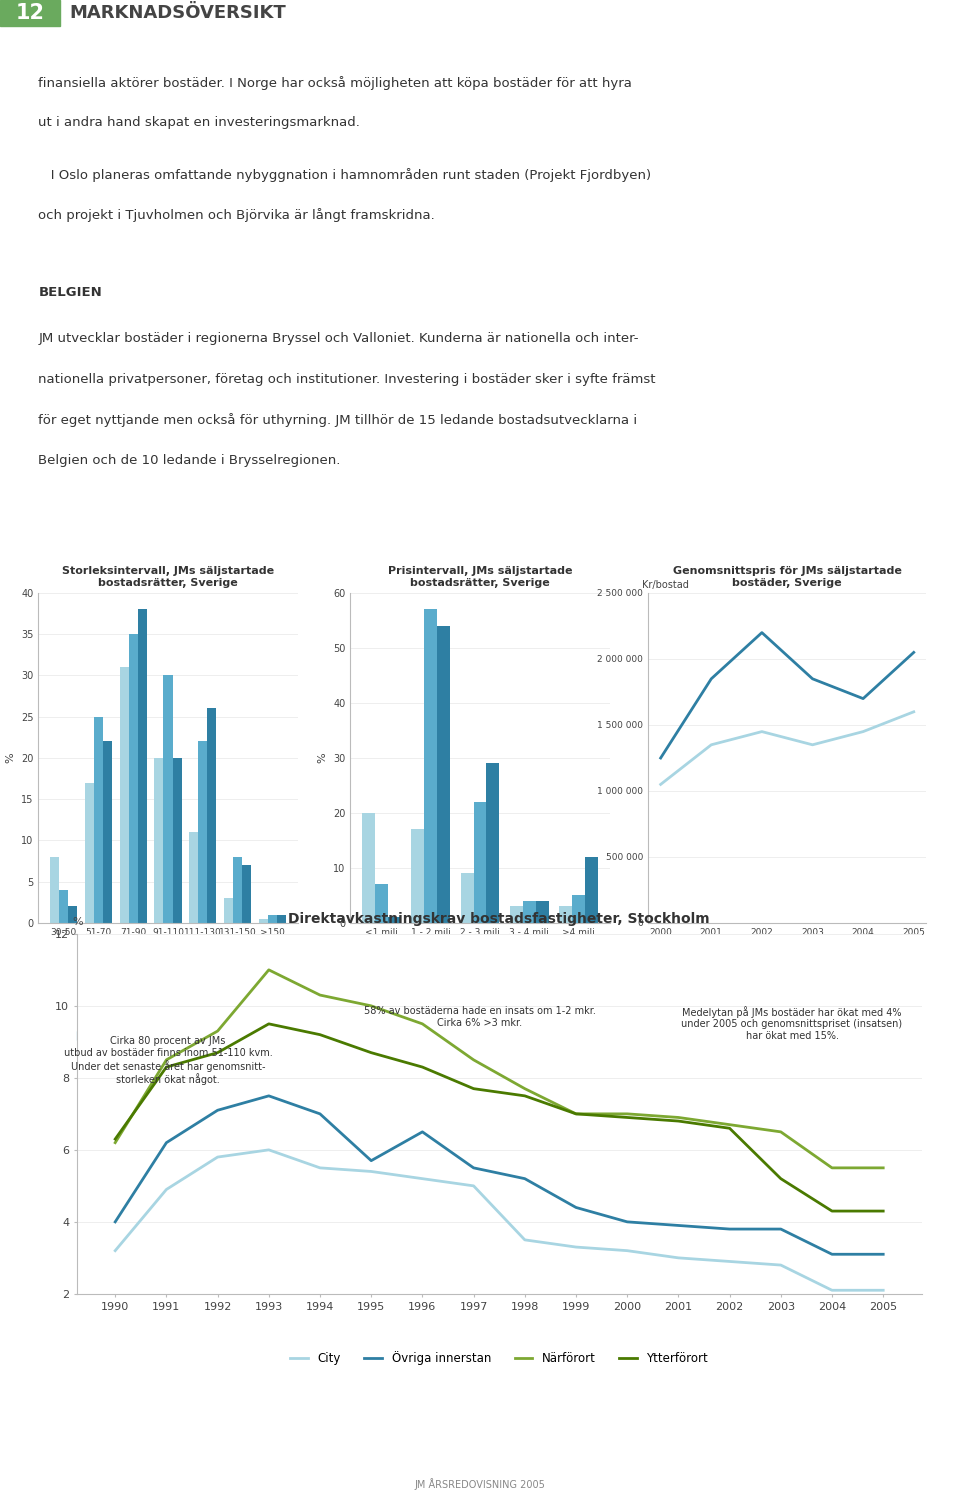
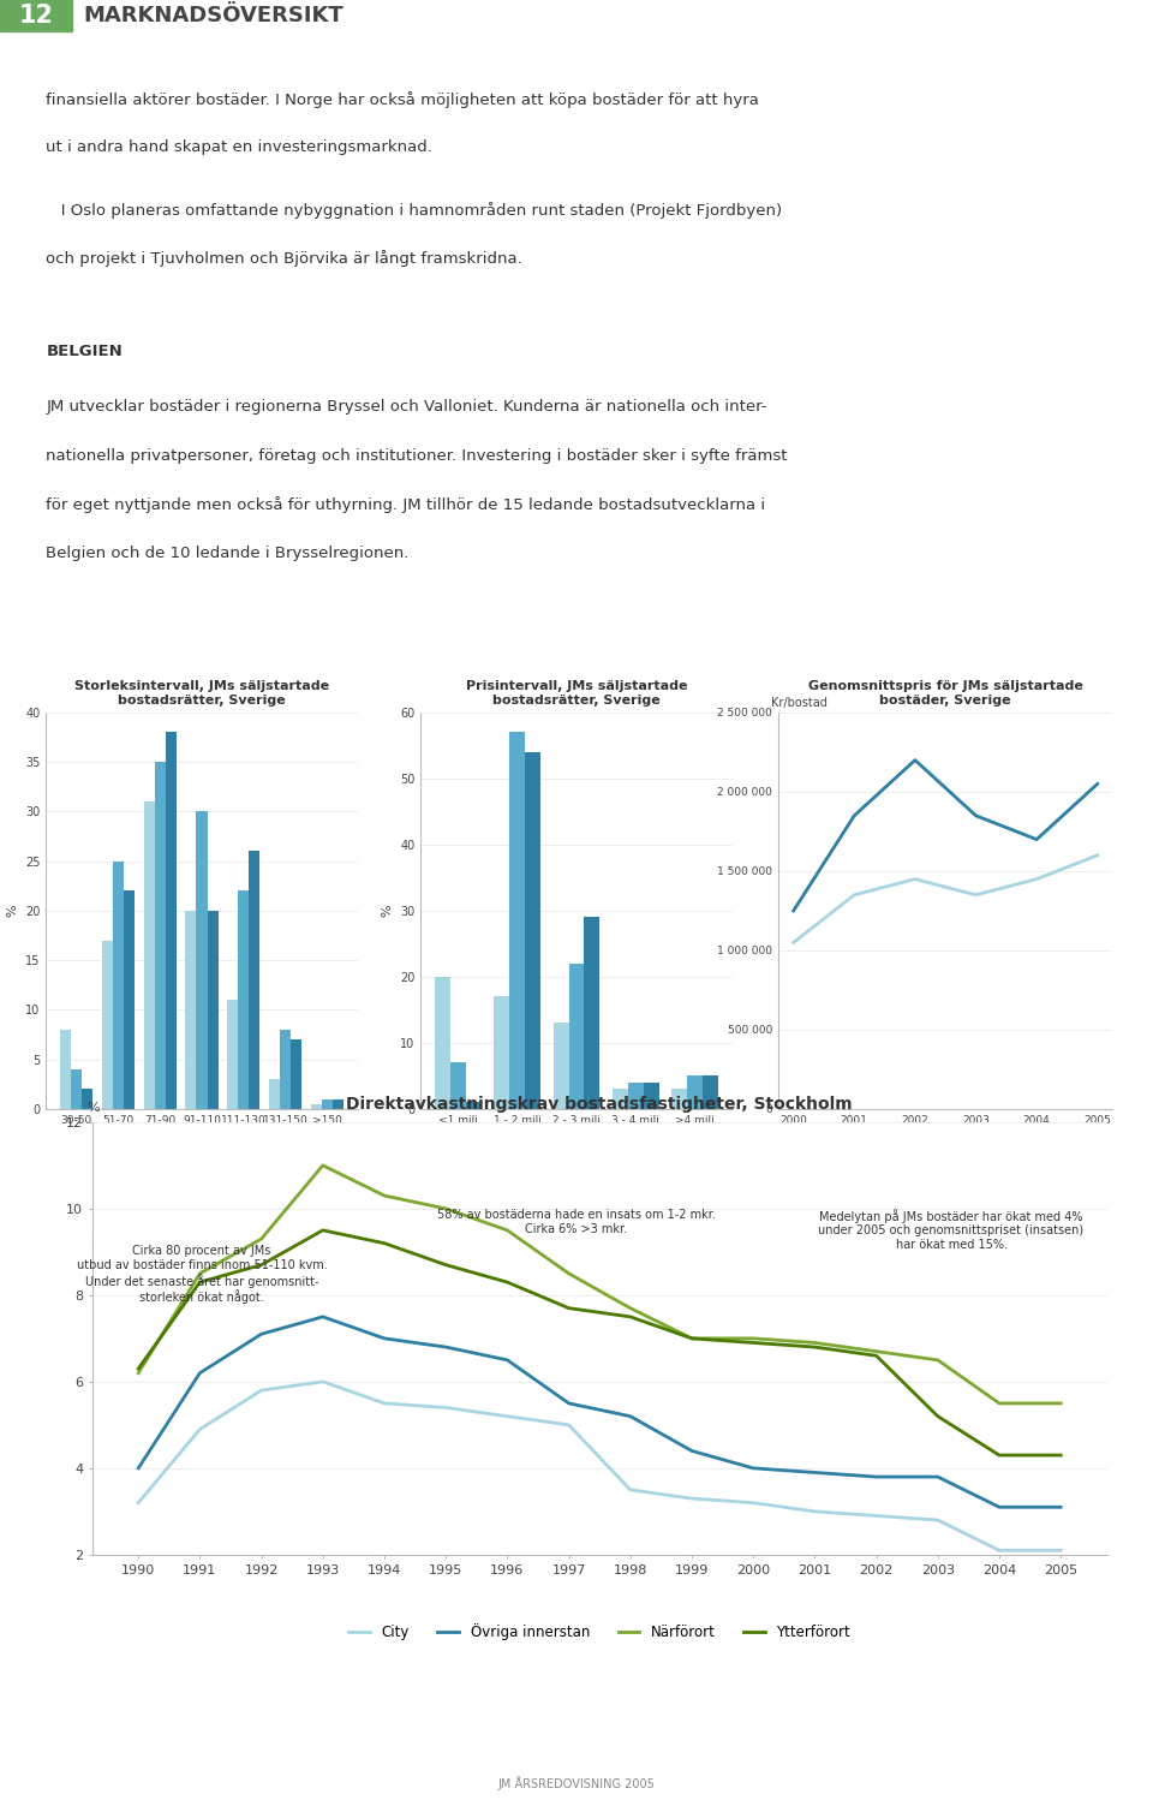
Prisintervall, JMs säljstartade bostadsrätter, Sverige/2003/2 - 3 milj: 9 -> 13
Prisintervall, JMs säljstartade bostadsrätter, Sverige/2005/>4 milj: 12 -> 5
Direktavkastningskrav bostadsfastigheter, Stockholm/Övriga innerstan/1995: 5.7 -> 6.8
